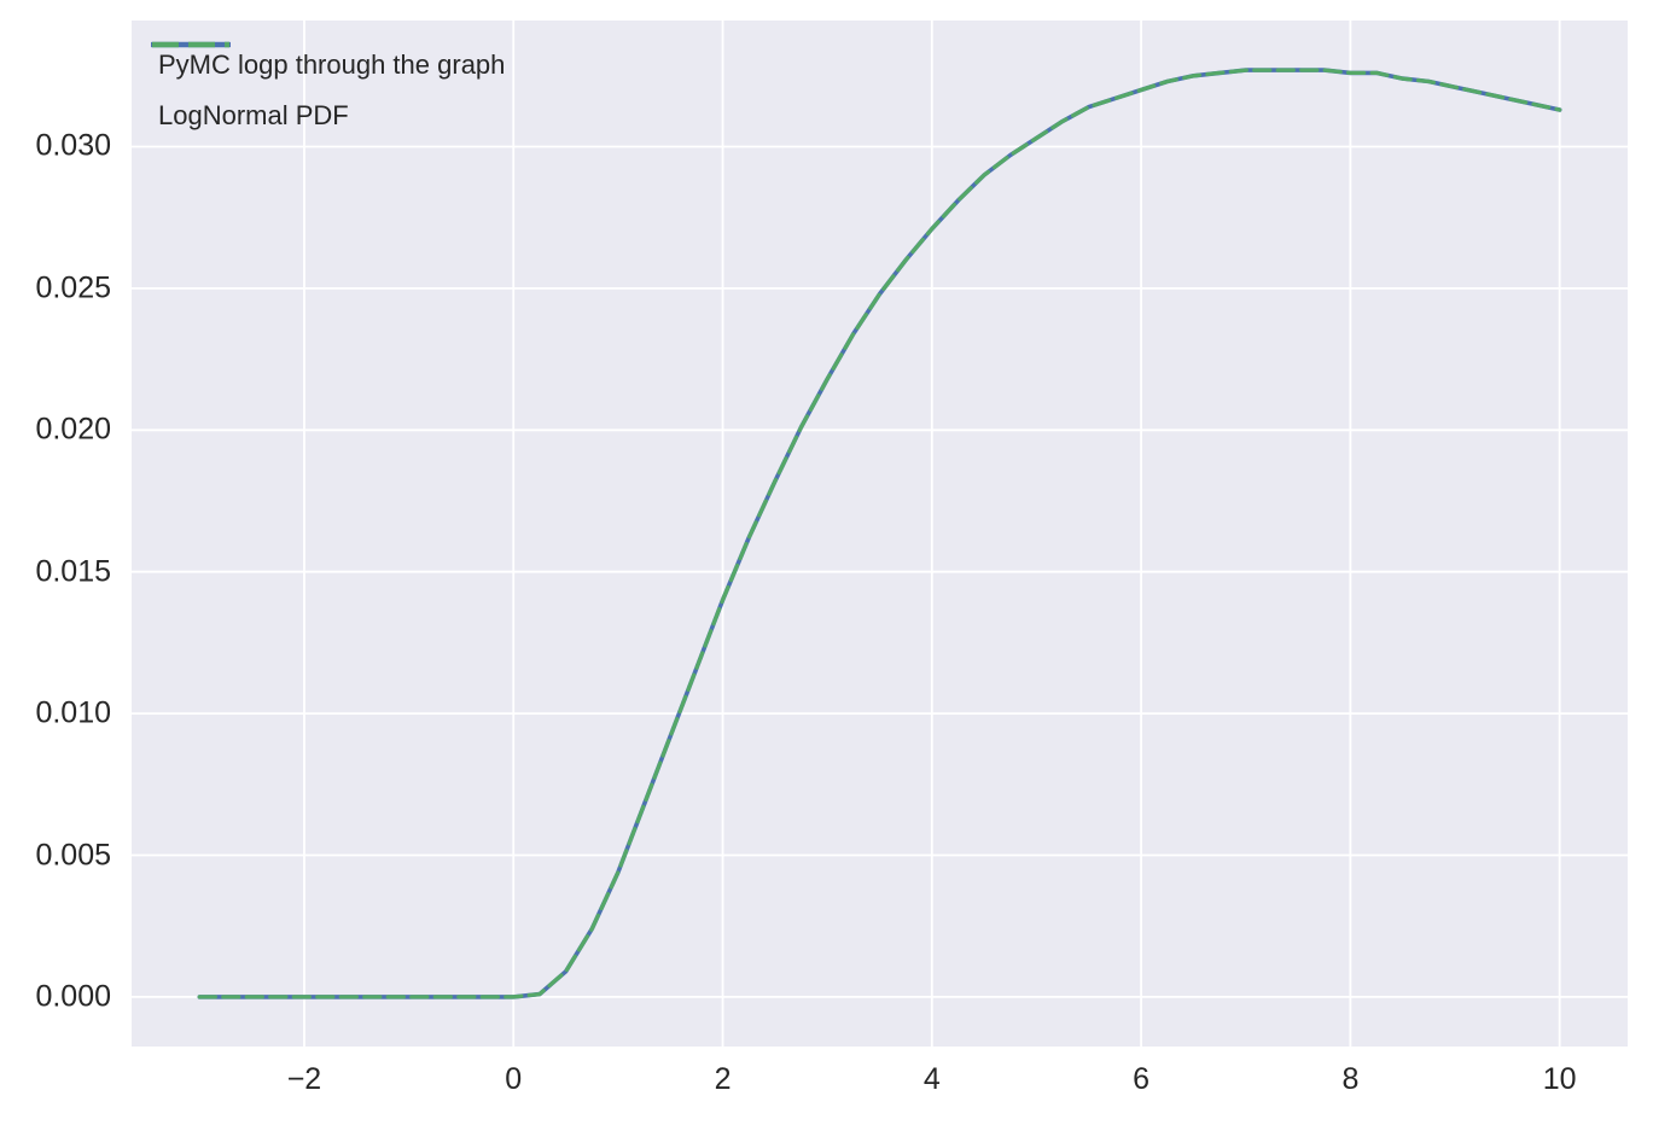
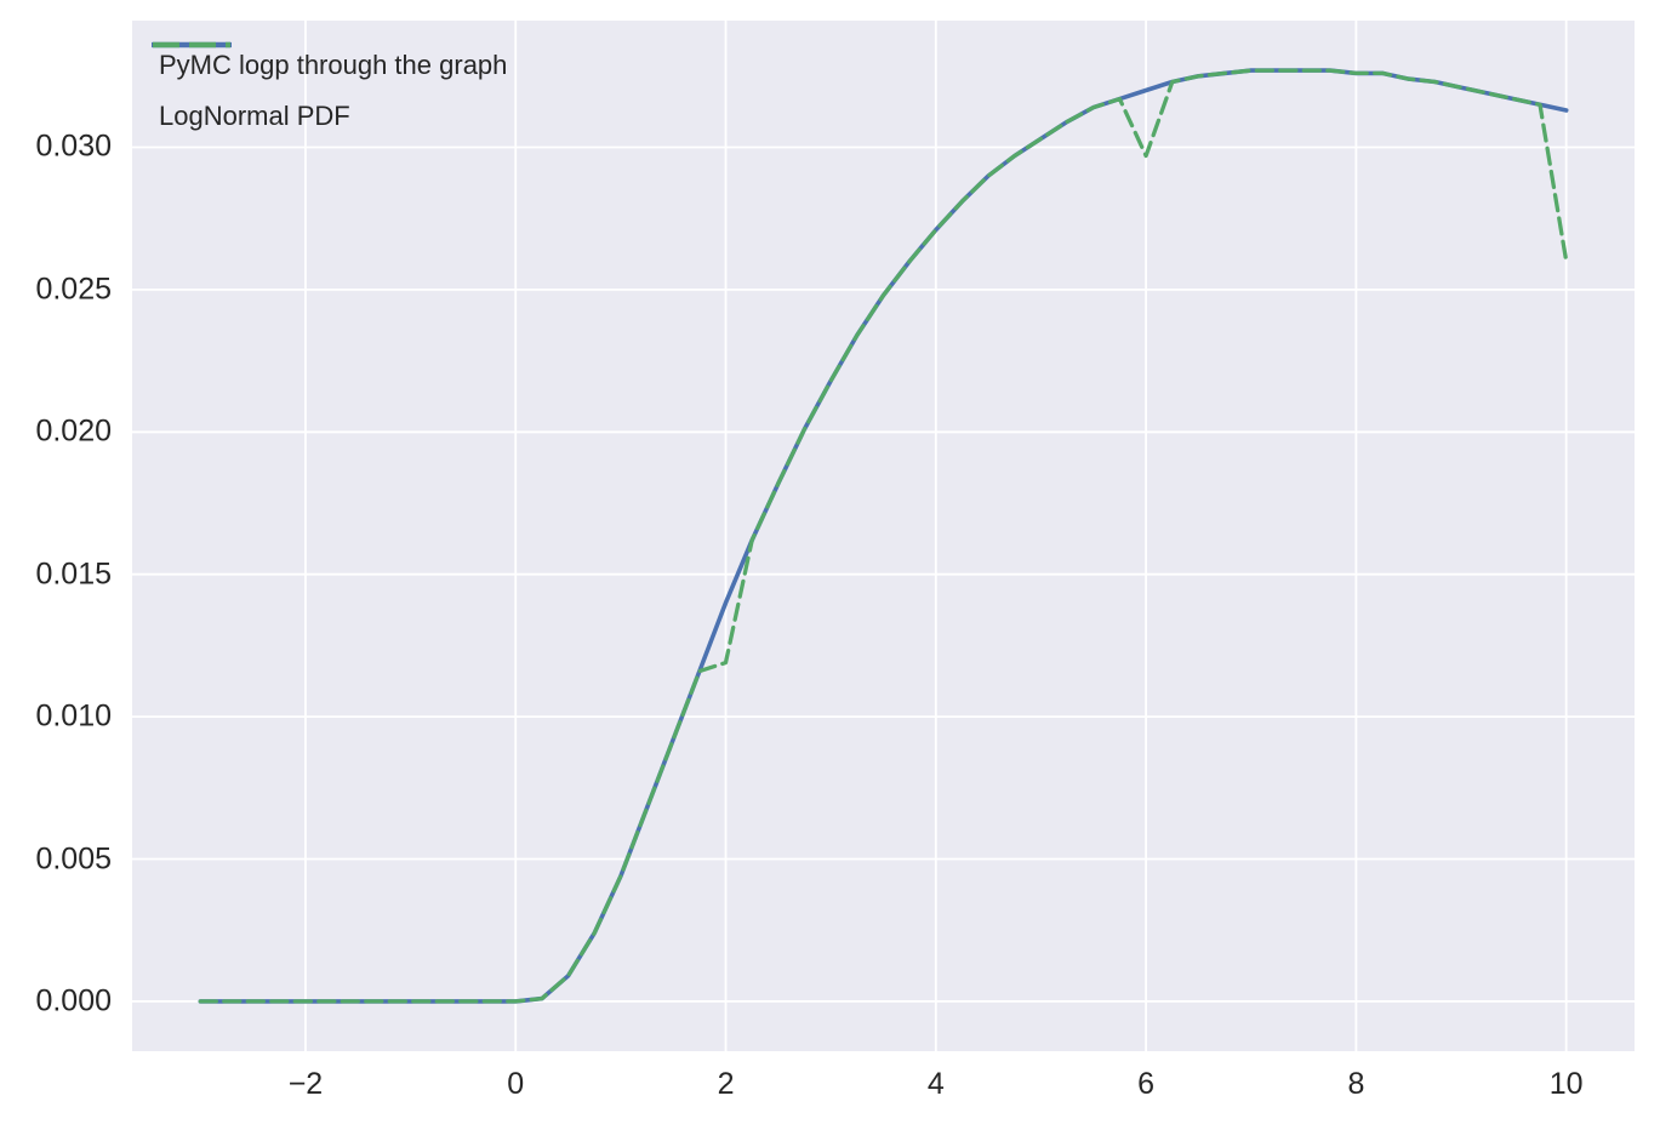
LogNormal PDF/2: 0.0140 -> 0.0119
LogNormal PDF/6: 0.0320 -> 0.0297
LogNormal PDF/10: 0.0313 -> 0.0260
